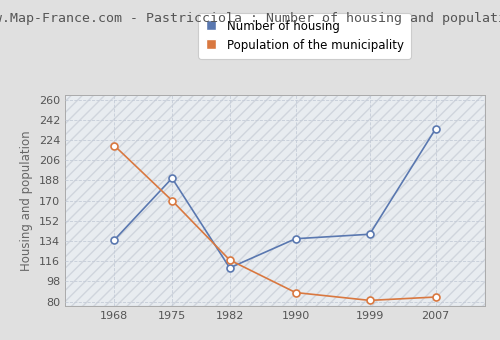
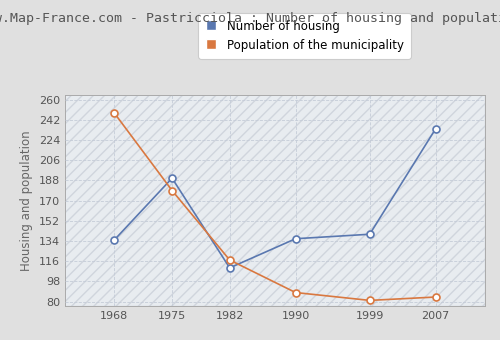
Population of the municipality/1968: 219 -> 248
Population of the municipality/1975: 170 -> 179
